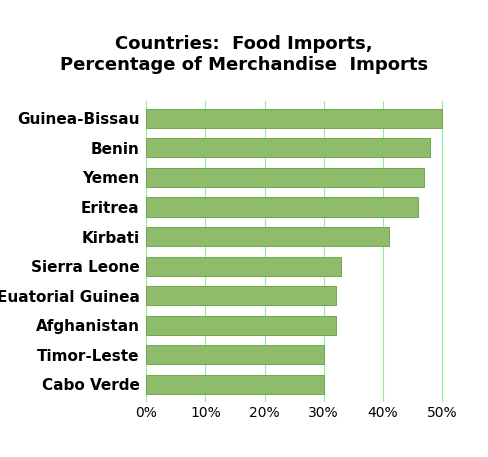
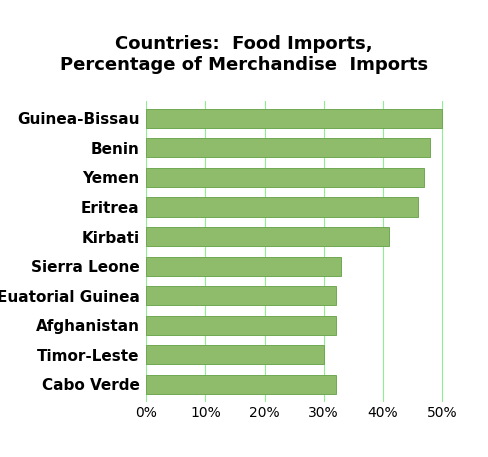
Cabo Verde: 30% -> 32%
